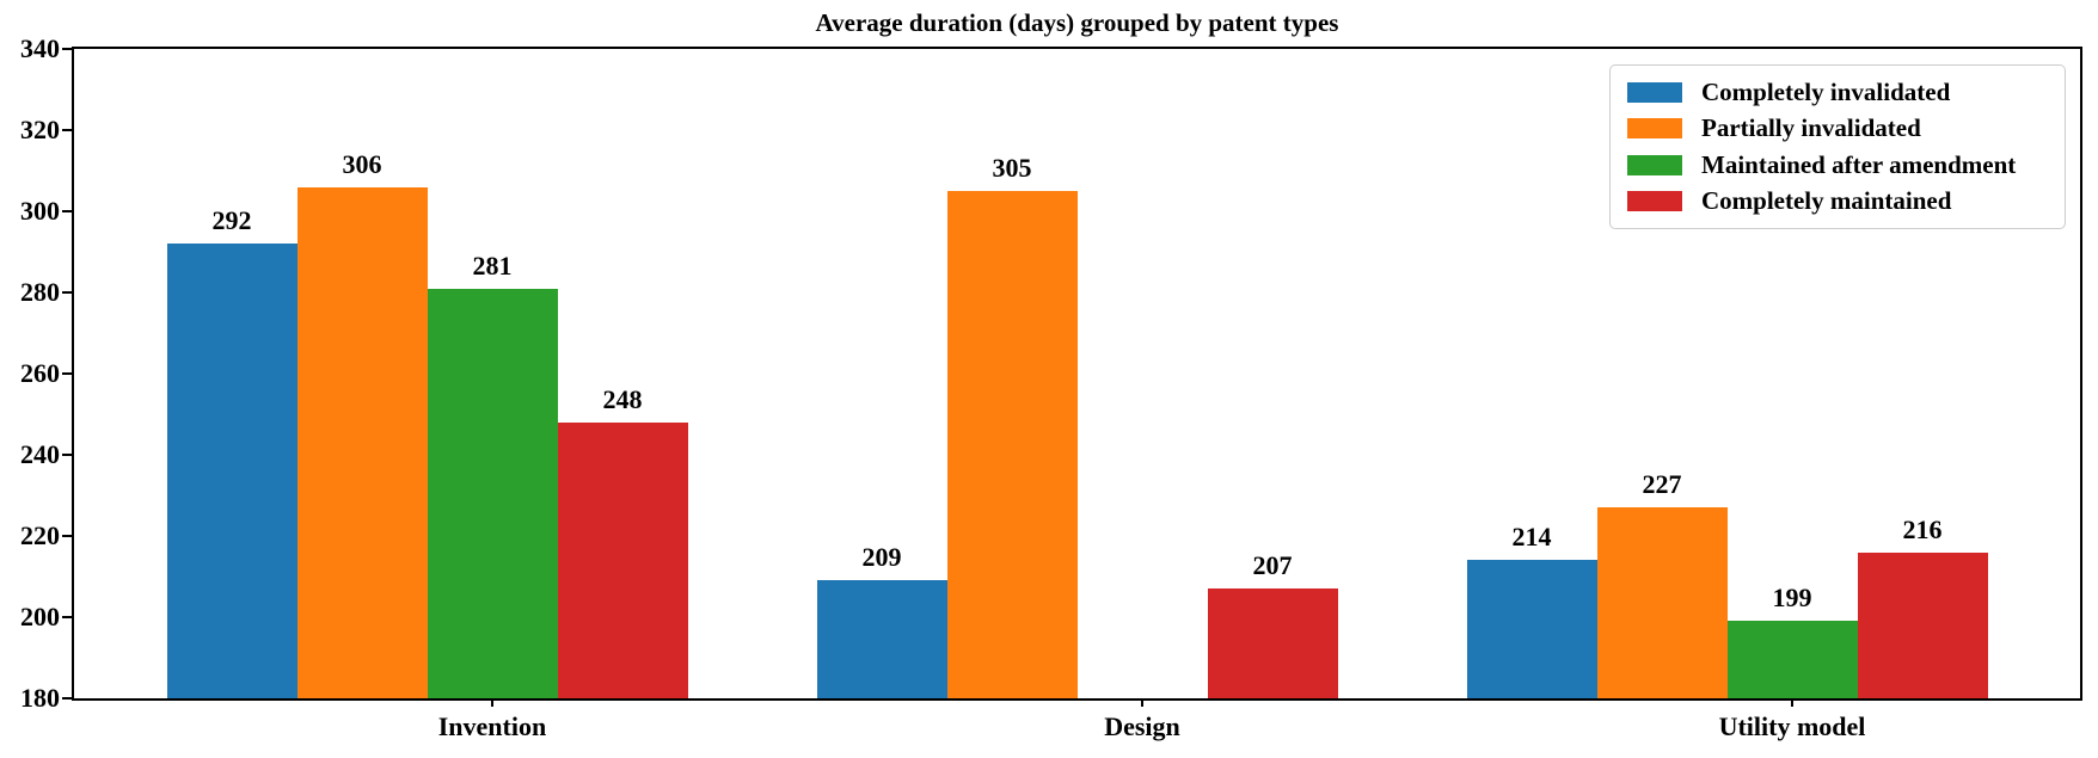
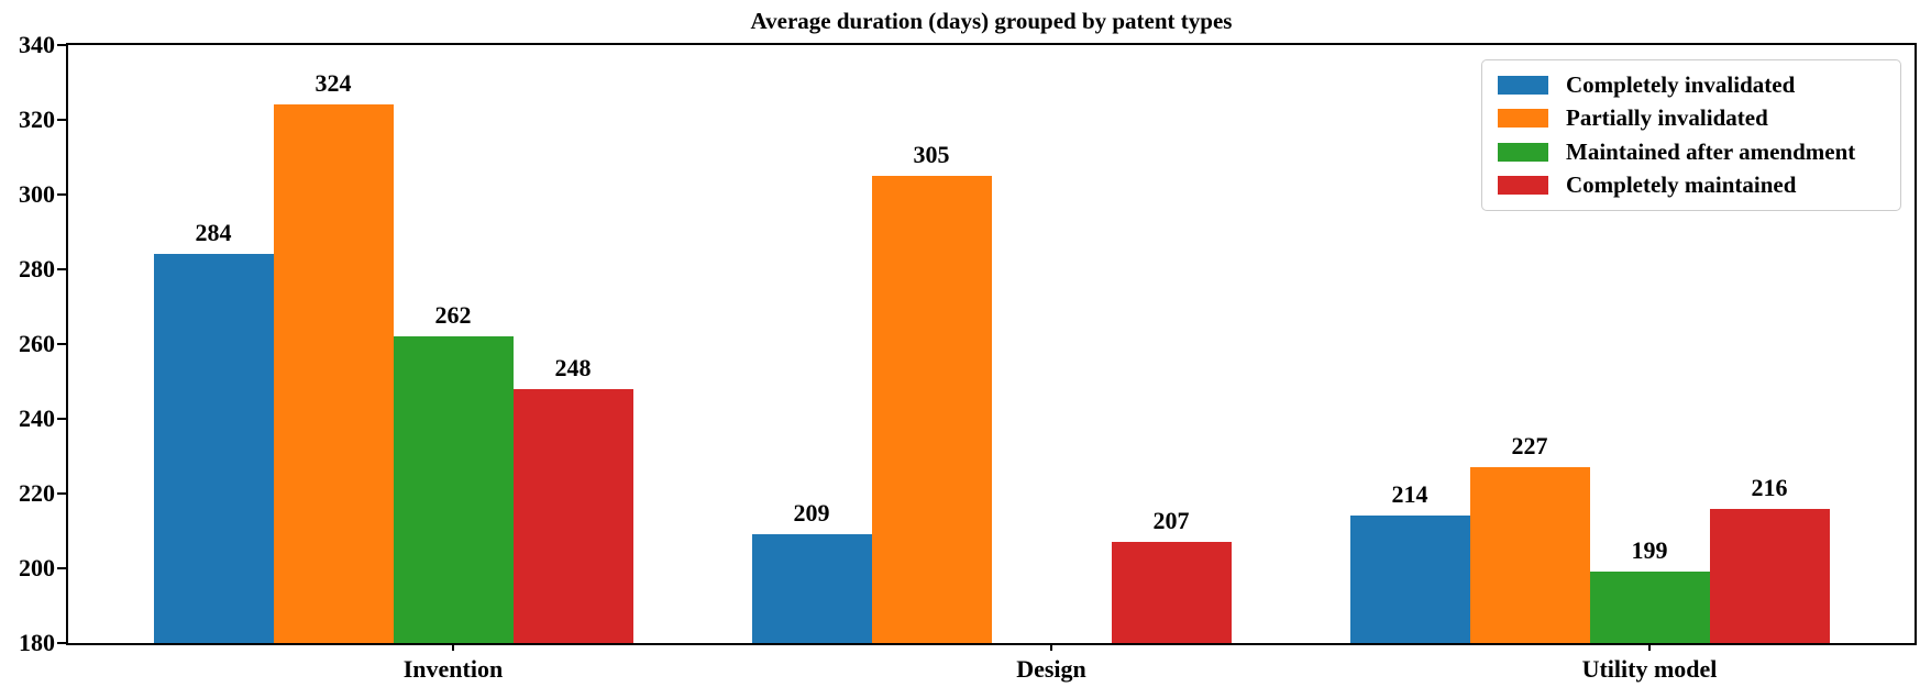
Completely invalidated/Invention: 292 -> 284
Partially invalidated/Invention: 306 -> 324
Maintained after amendment/Invention: 281 -> 262
